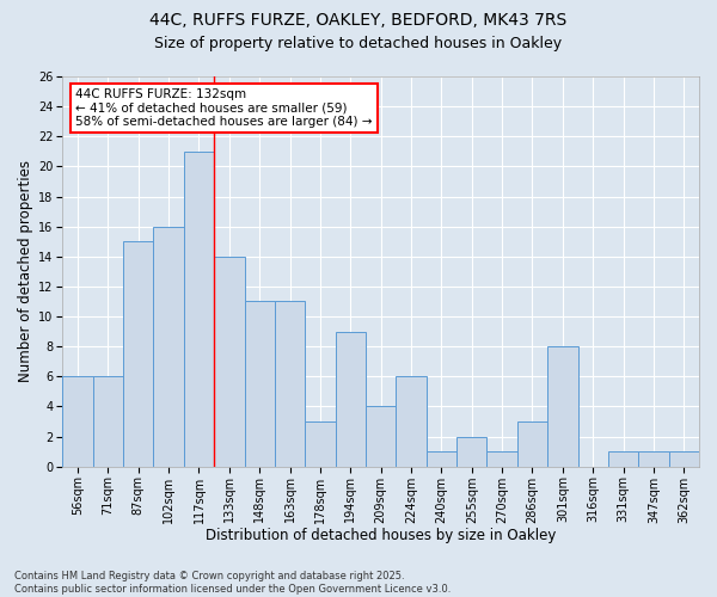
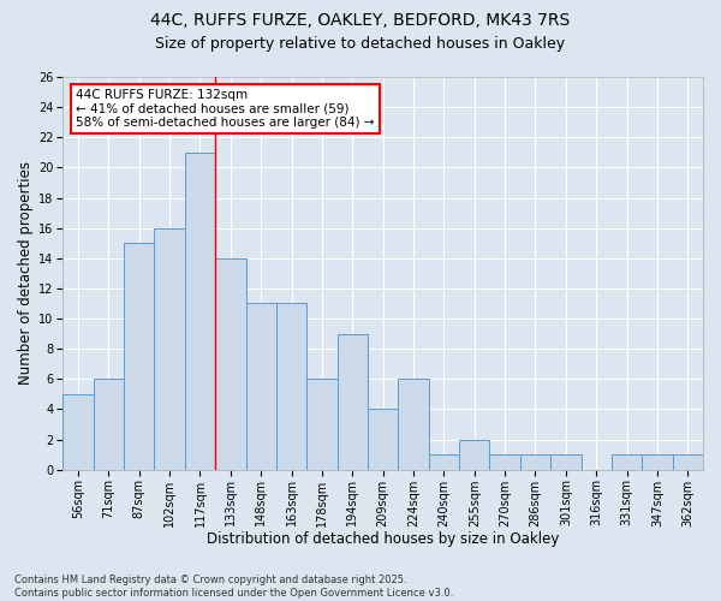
56sqm: 6 -> 5
178sqm: 3 -> 6
286sqm: 3 -> 1
301sqm: 8 -> 1
